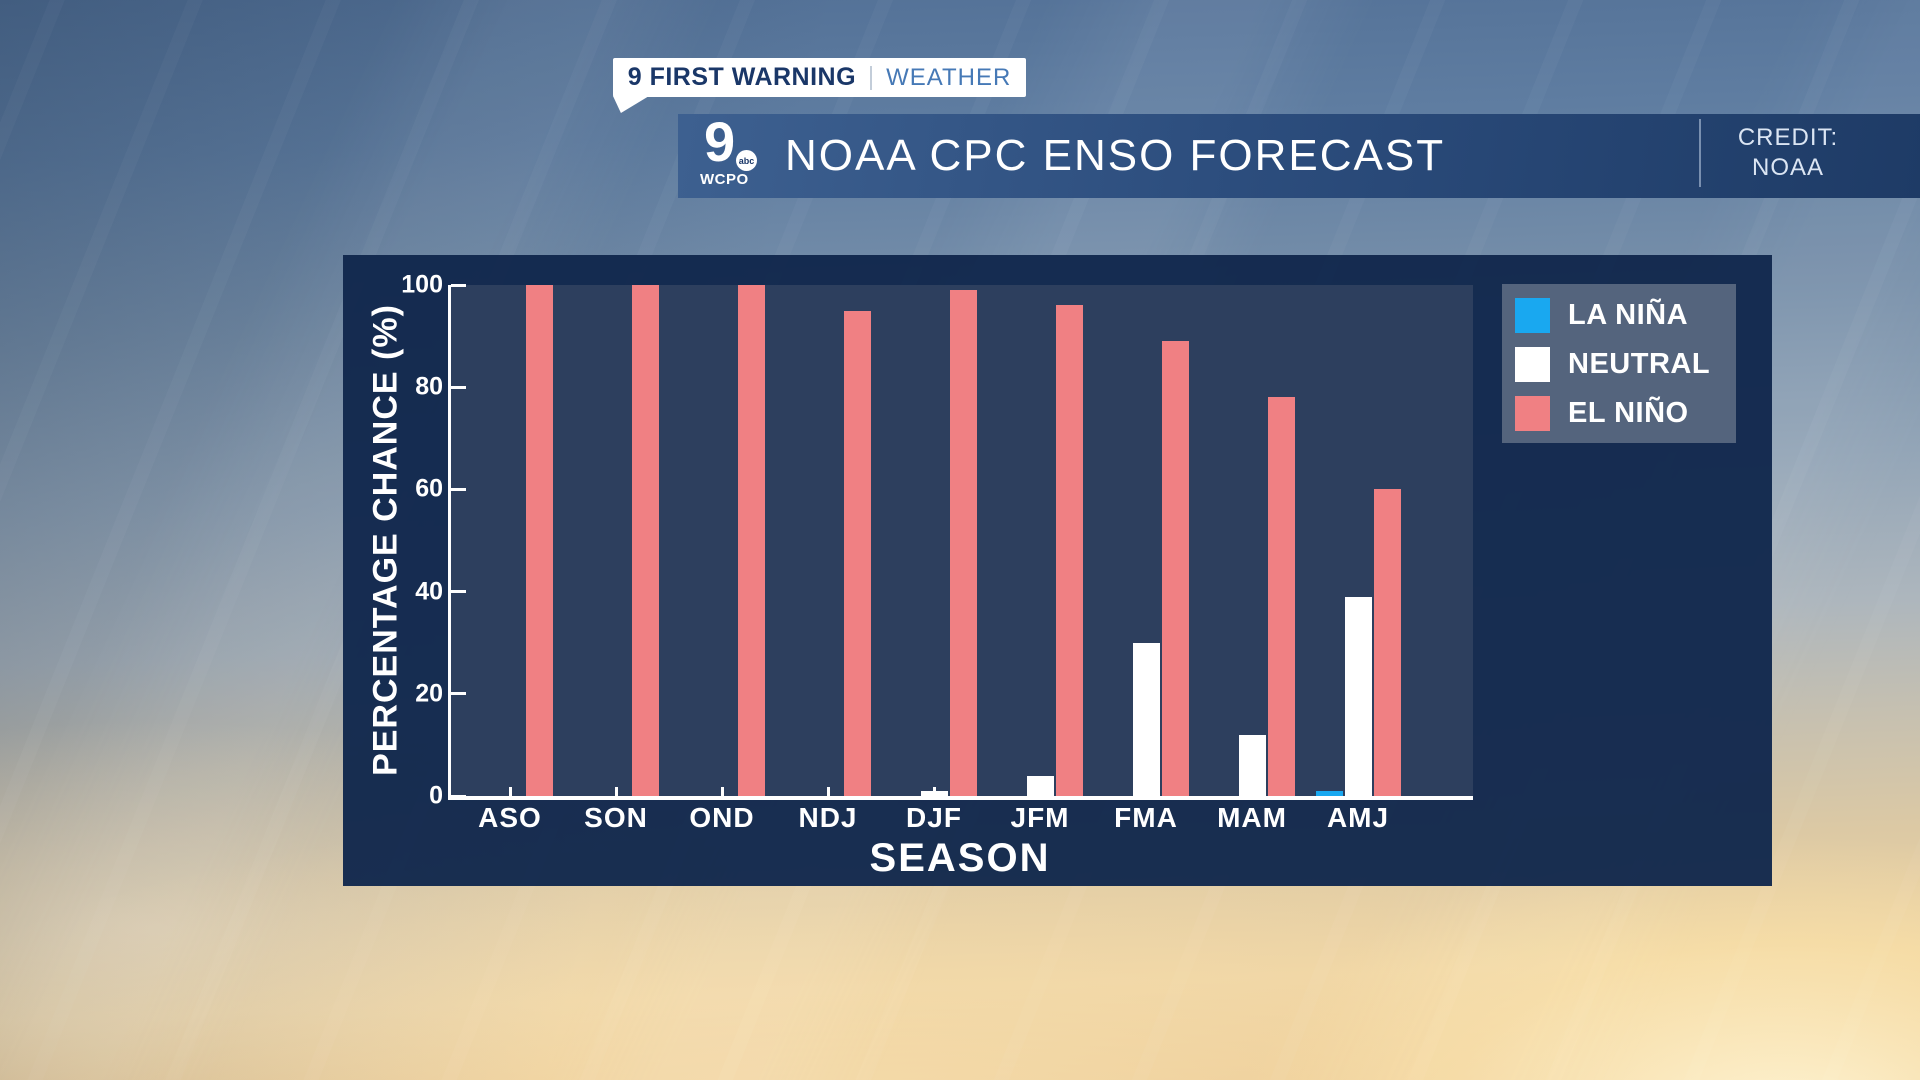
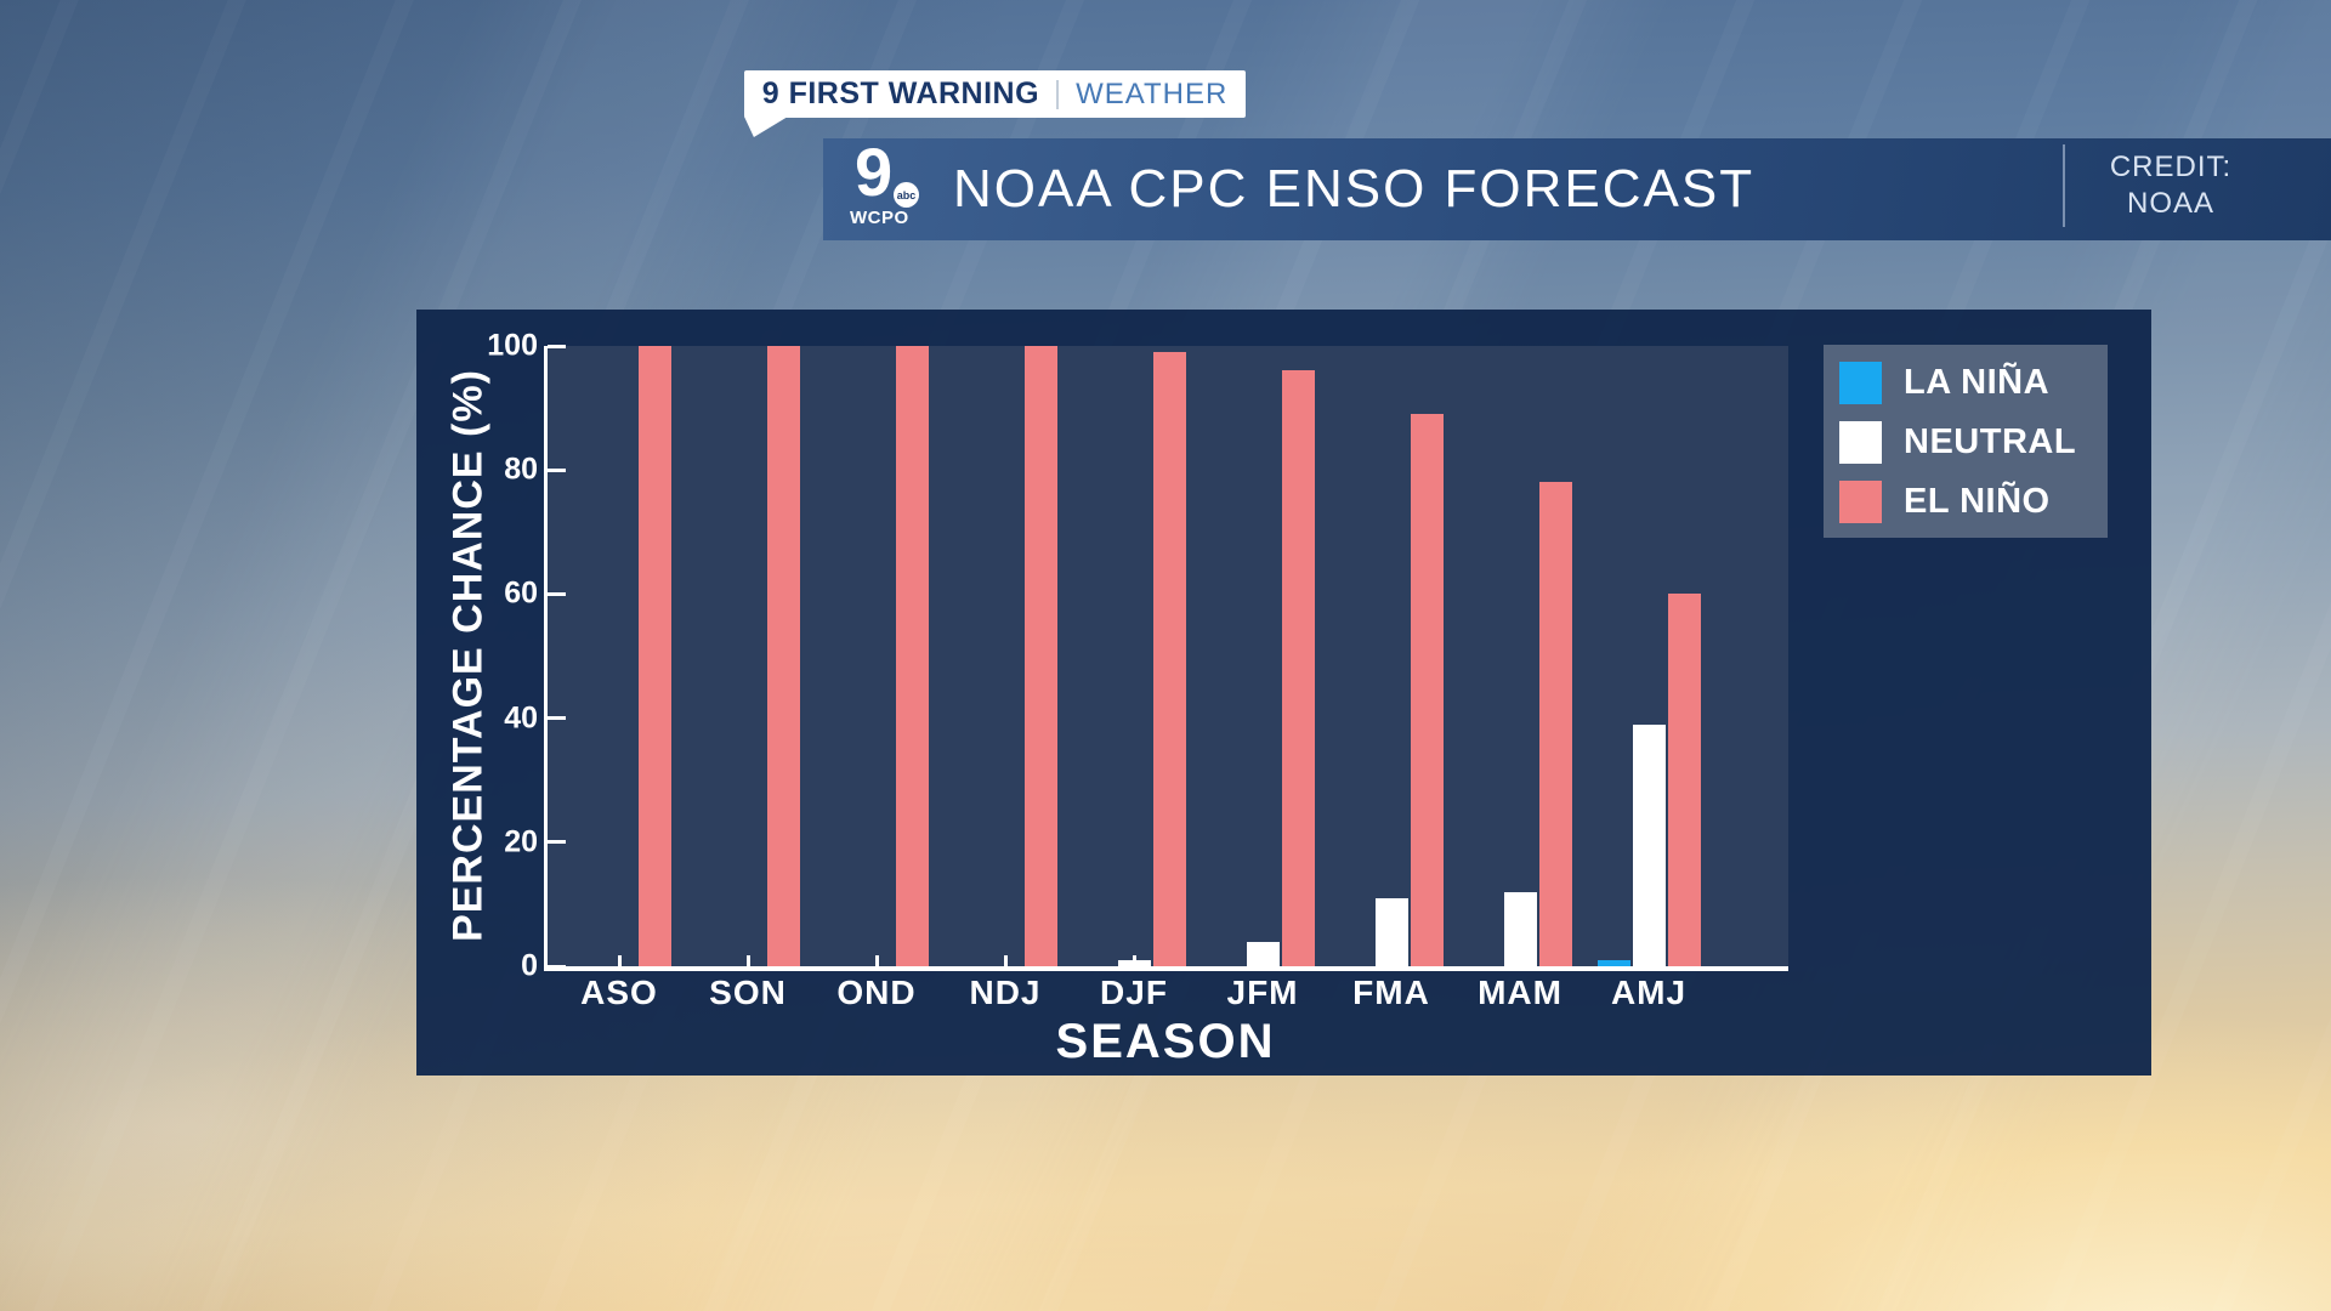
EL NIÑO/NDJ: 95 -> 100
NEUTRAL/FMA: 30 -> 11
